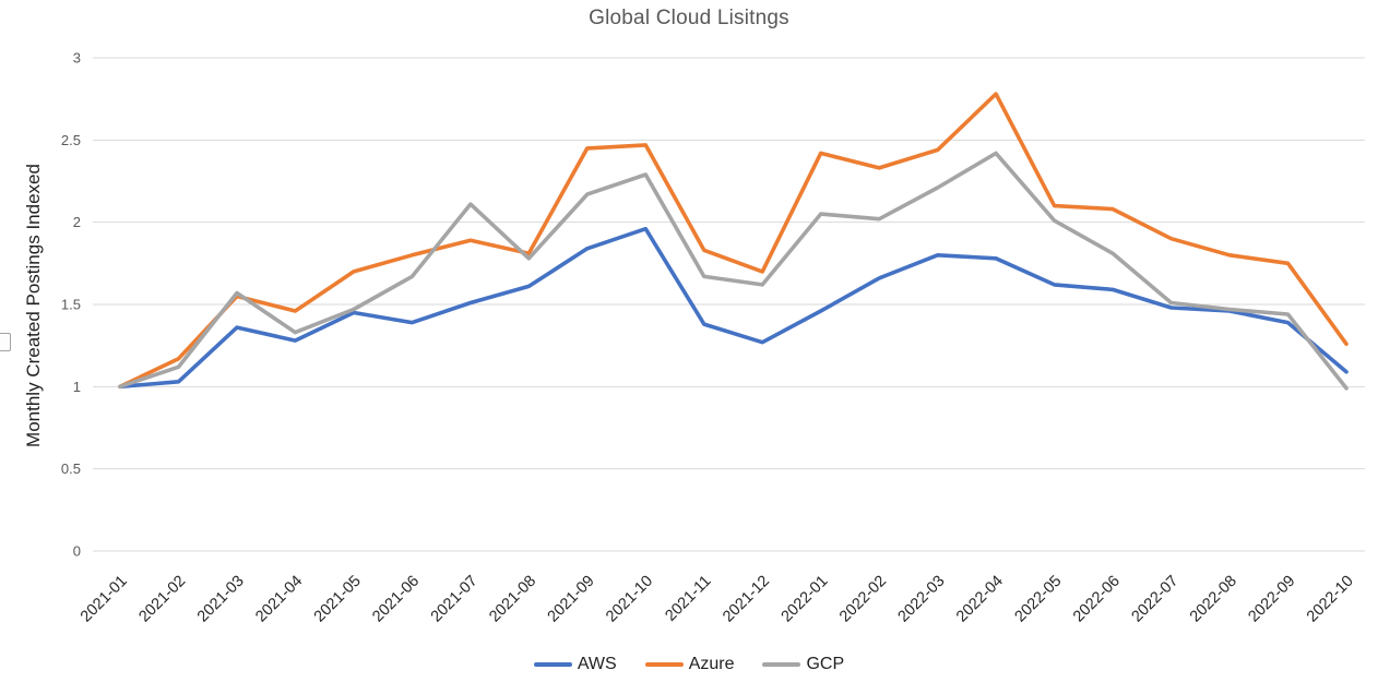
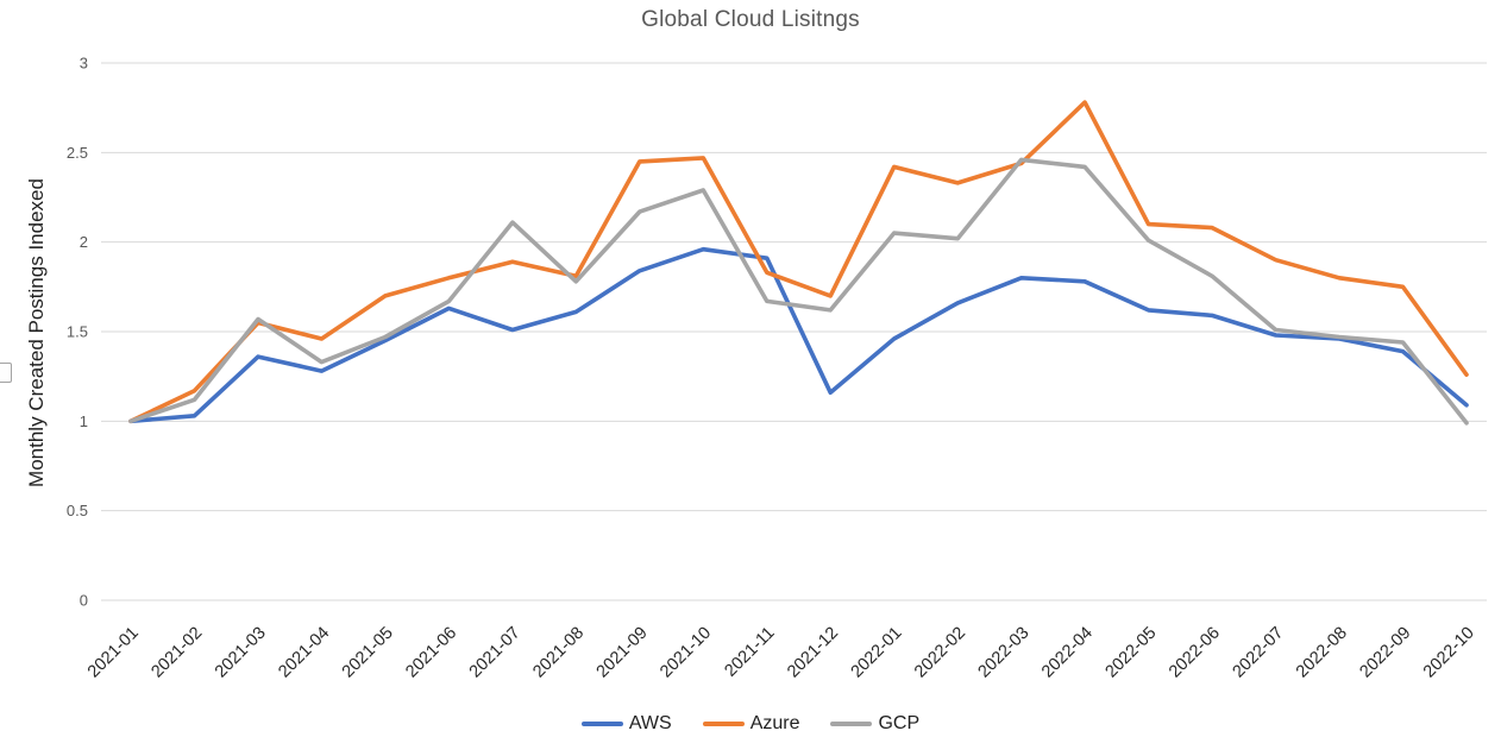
AWS/2021-06: 1.39 -> 1.63
AWS/2021-11: 1.38 -> 1.91
AWS/2021-12: 1.27 -> 1.16
GCP/2022-03: 2.21 -> 2.46
